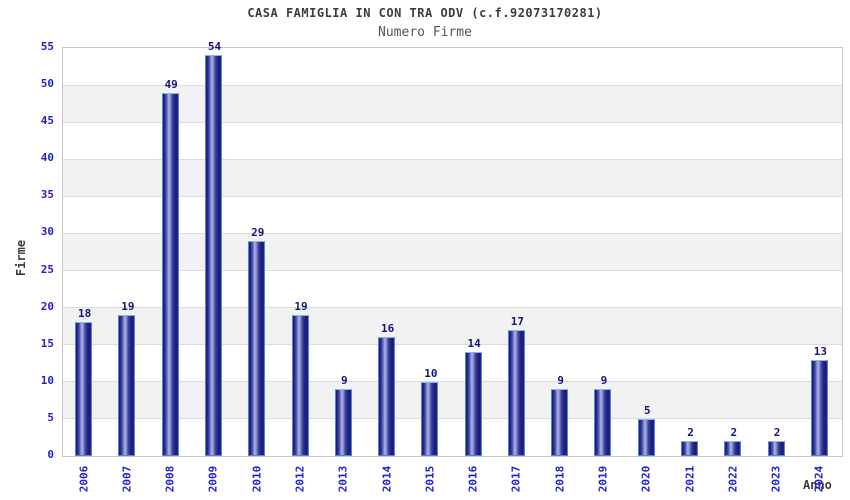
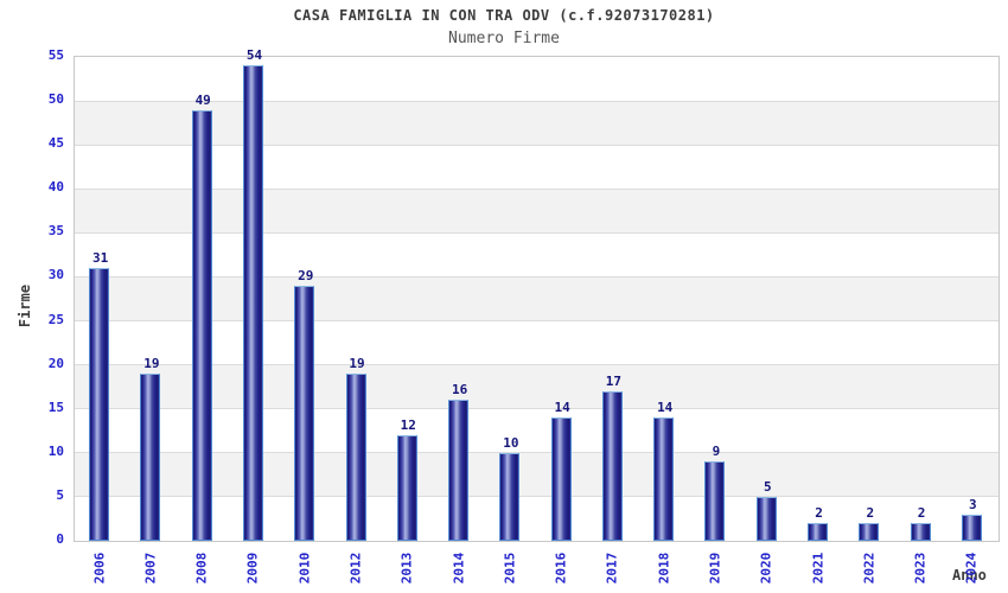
2006: 18 -> 31
2013: 9 -> 12
2018: 9 -> 14
2024: 13 -> 3
